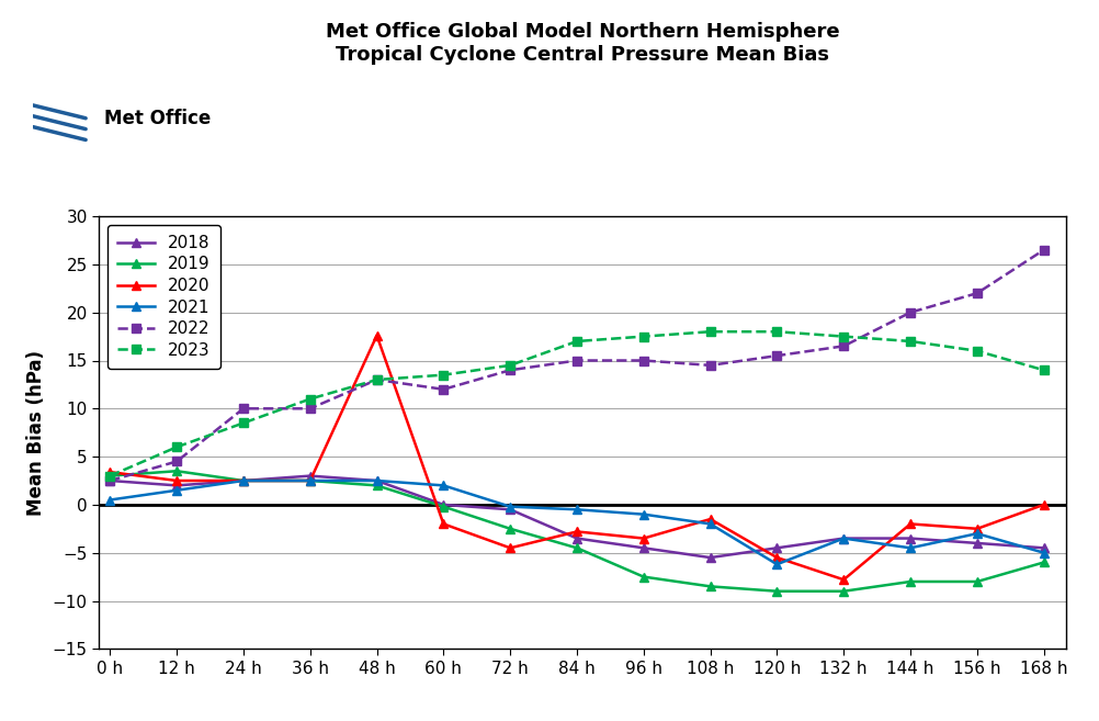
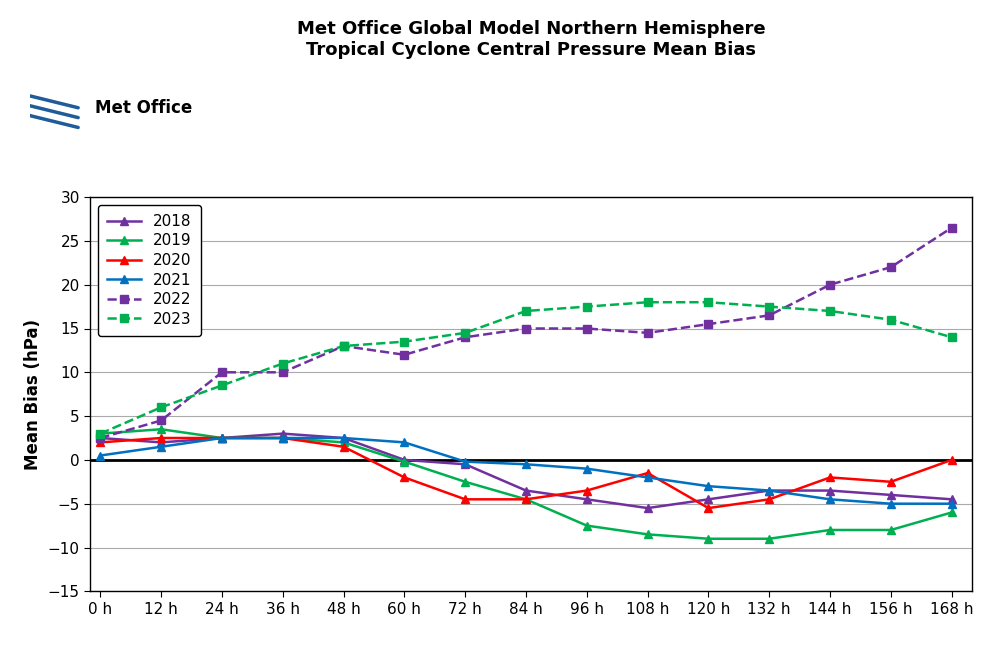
2020/0 h: 3.4 -> 2.0
2020/48 h: 17.6 -> 1.5
2020/84 h: -2.8 -> -4.5
2021/120 h: -6.2 -> -3.0
2020/132 h: -7.8 -> -4.5
2021/156 h: -3.0 -> -5.0
